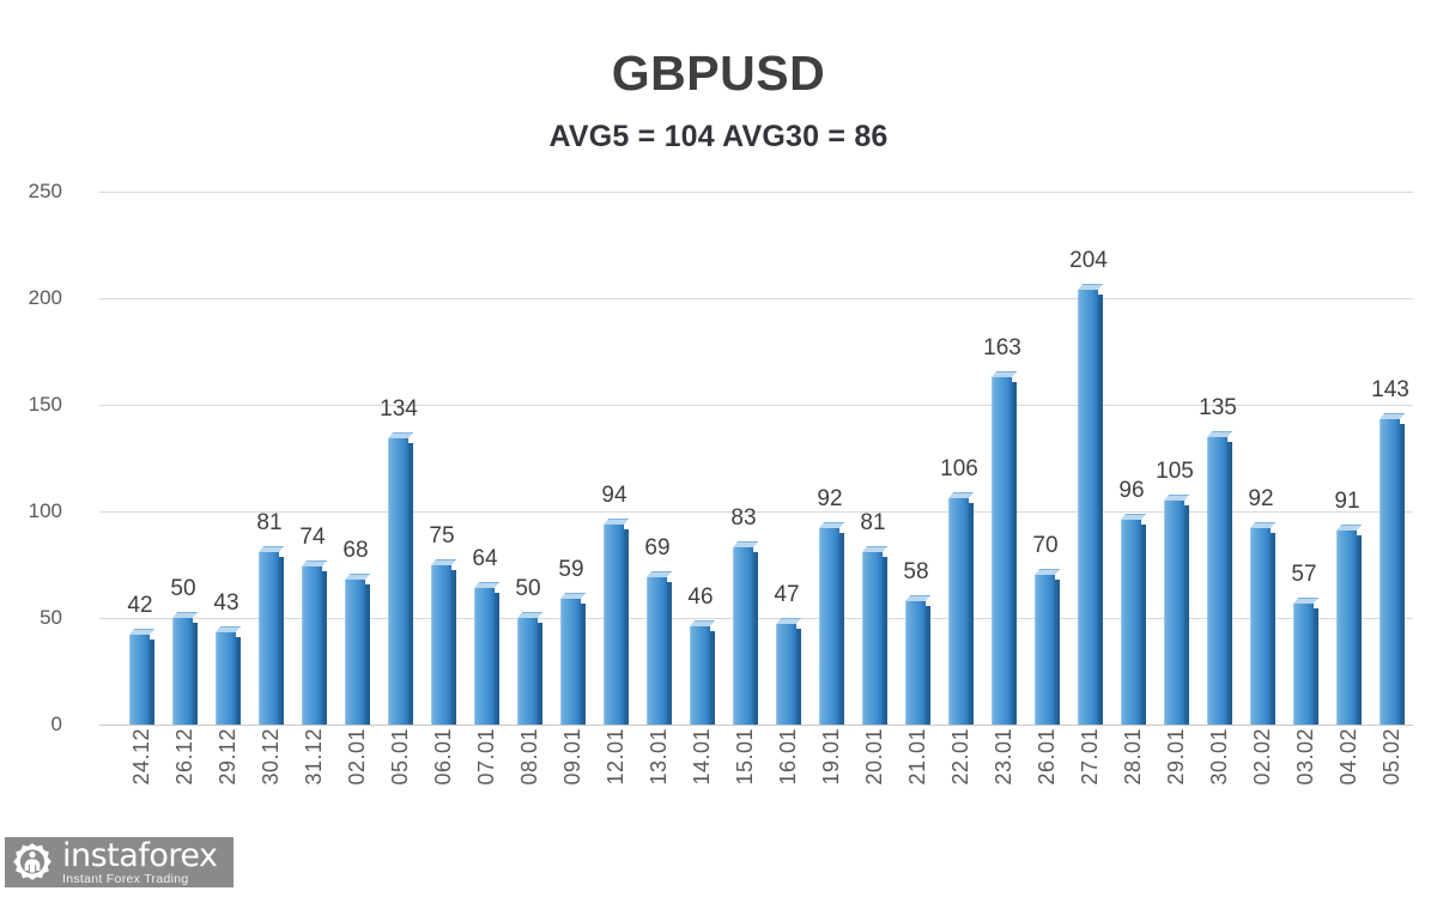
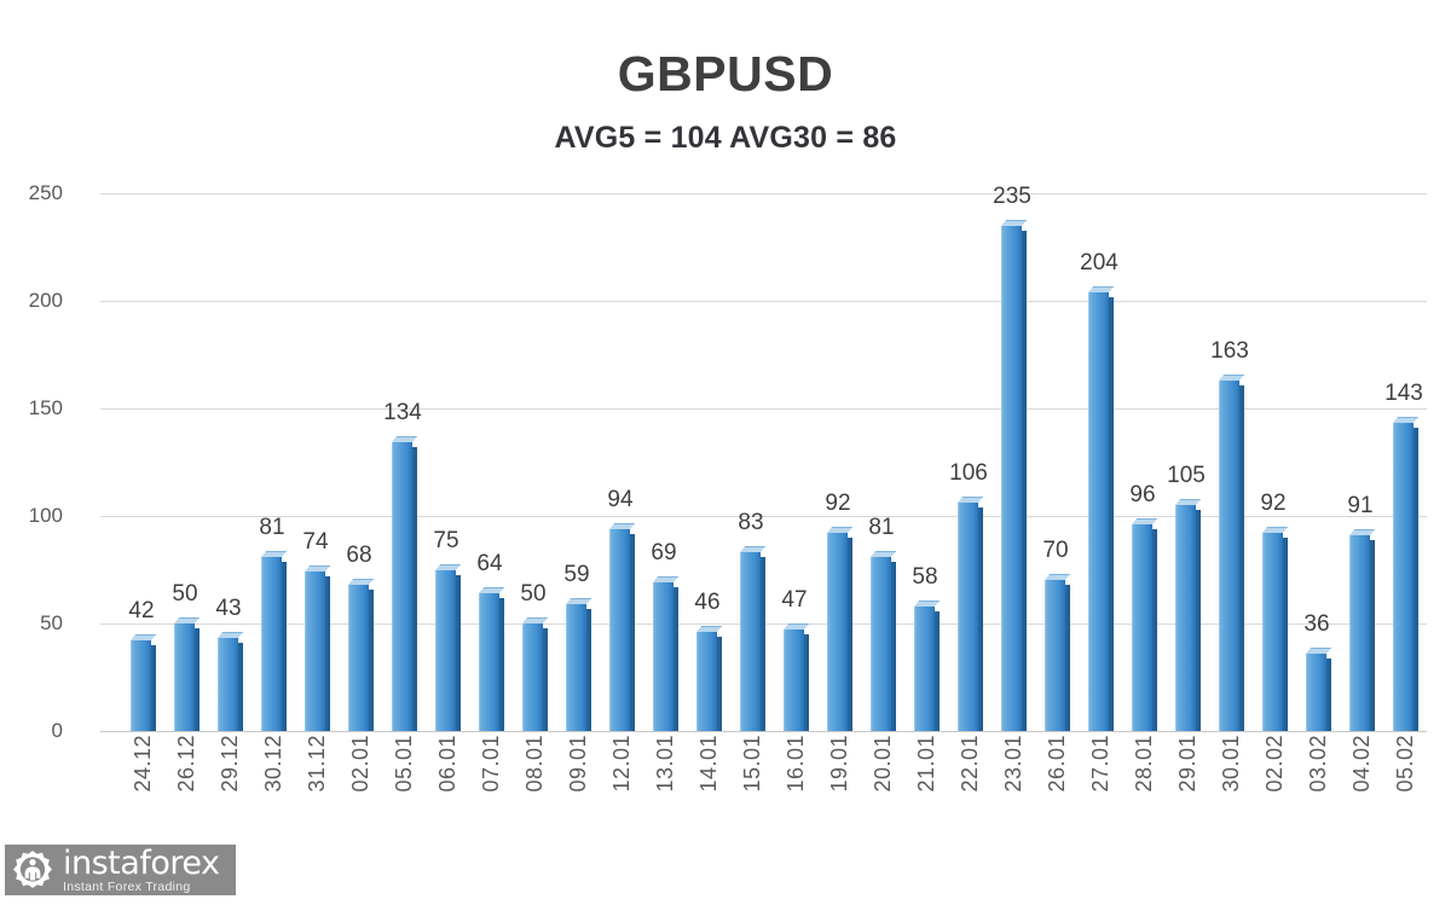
23.01: 163 -> 235
30.01: 135 -> 163
03.02: 57 -> 36
